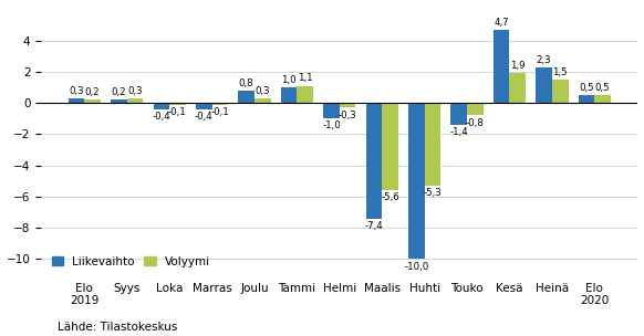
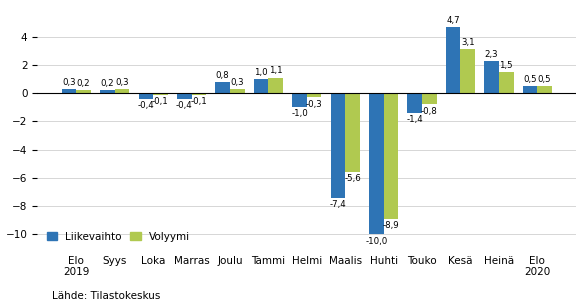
Volyymi/Huhti: -5,3 -> -8,9
Volyymi/Kesä: 1,9 -> 3,1
